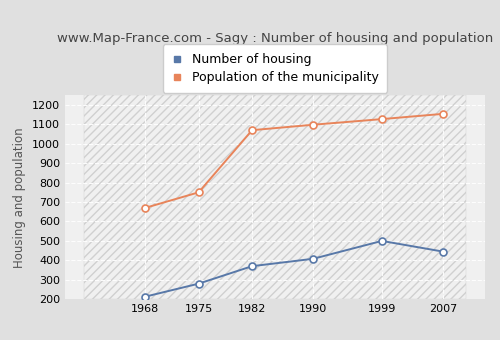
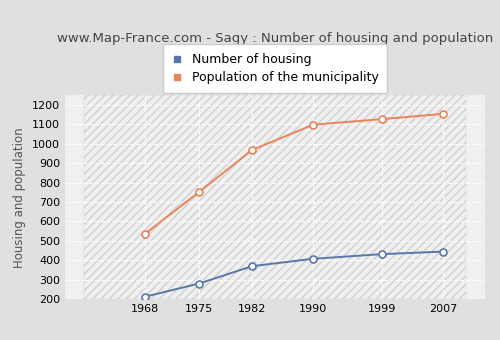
Population of the municipality/1968: 670 -> 540
Population of the municipality/1982: 1070 -> 970
Number of housing/1999: 500 -> 430
